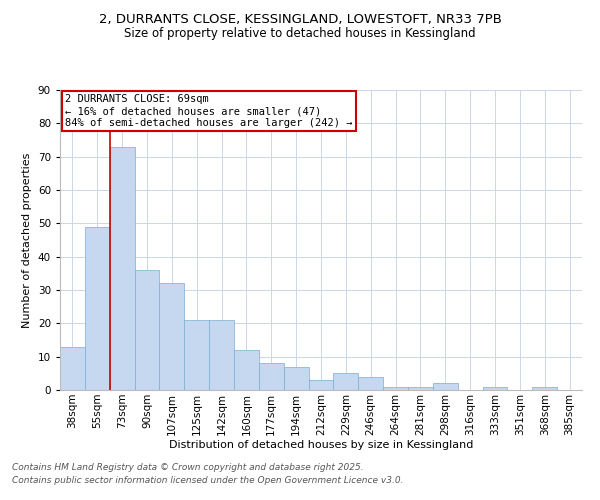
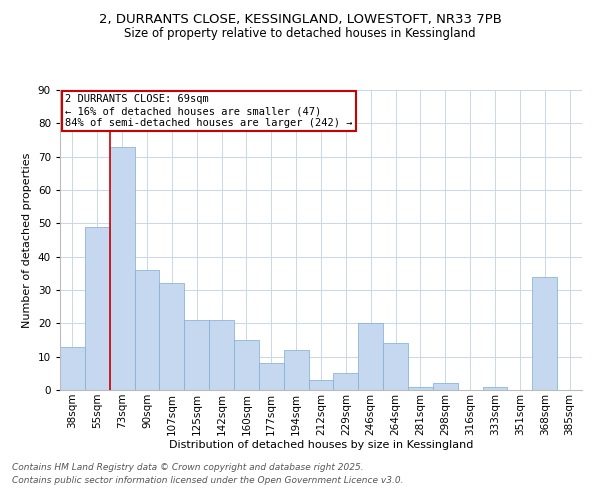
160sqm: 12 -> 15
194sqm: 7 -> 12
246sqm: 4 -> 20
264sqm: 1 -> 14
368sqm: 1 -> 34
